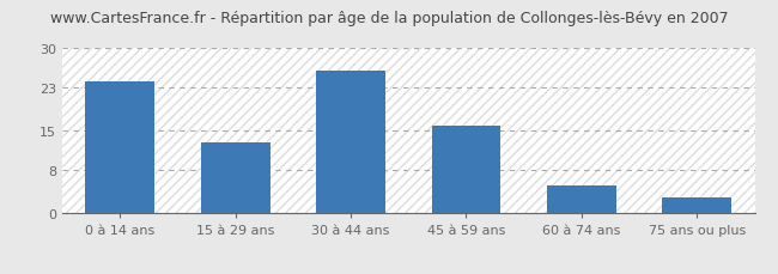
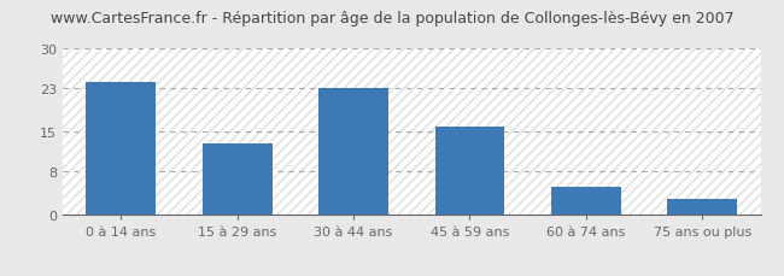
30 à 44 ans: 26 -> 23
